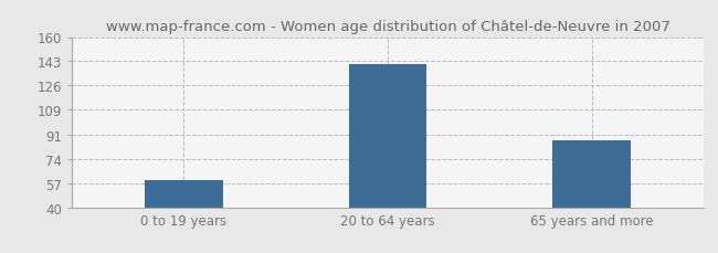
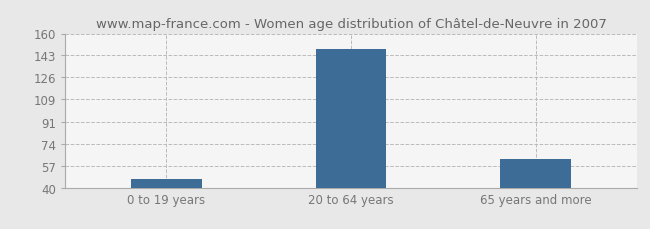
0 to 19 years: 59 -> 47
20 to 64 years: 141 -> 148
65 years and more: 87 -> 62
